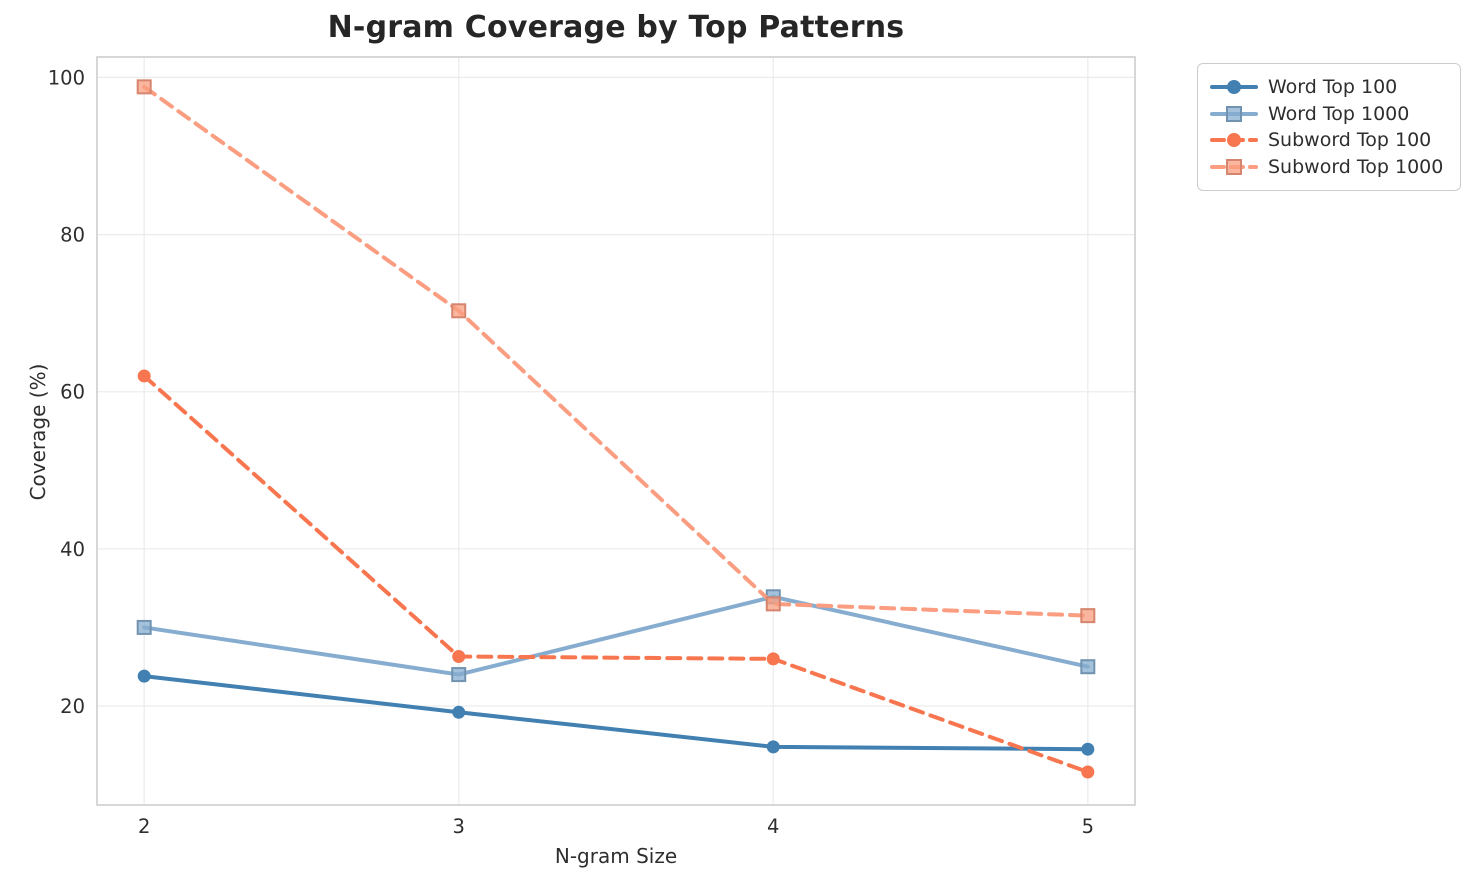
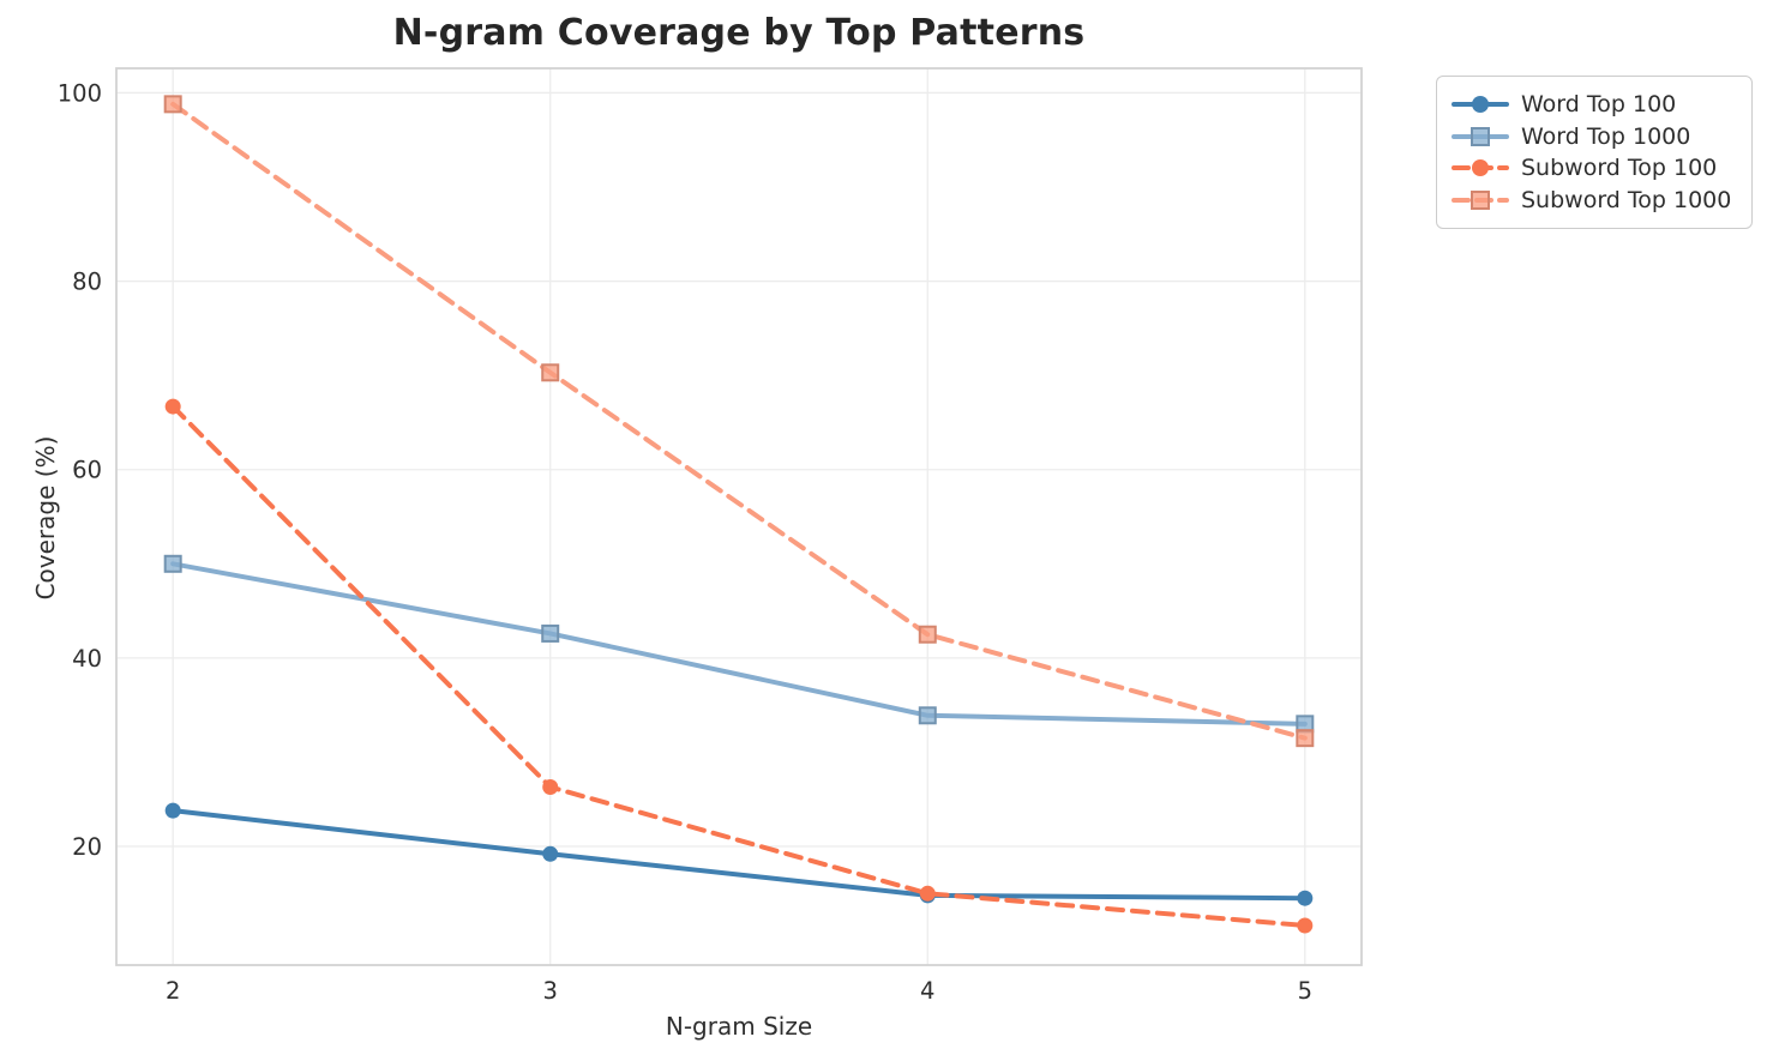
Word Top 1000/2: 30 -> 50
Subword Top 100/2: 62 -> 67
Word Top 1000/3: 24 -> 43
Subword Top 100/4: 26 -> 15
Subword Top 1000/4: 33 -> 42
Word Top 1000/5: 25 -> 33
